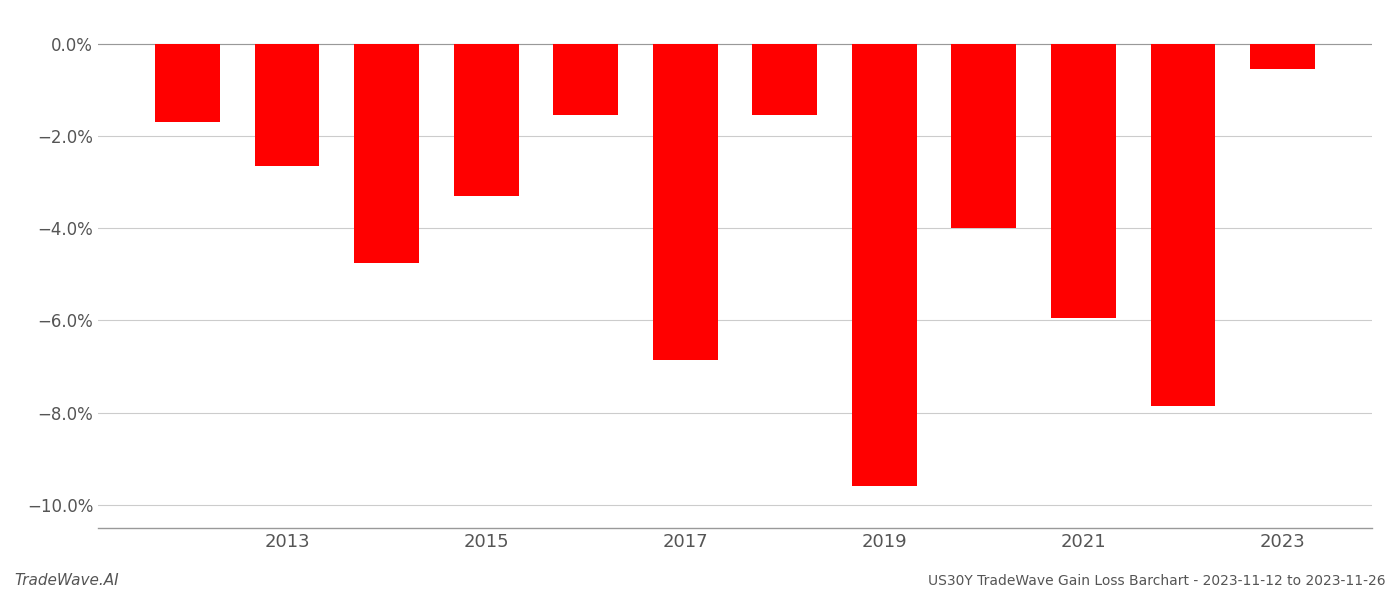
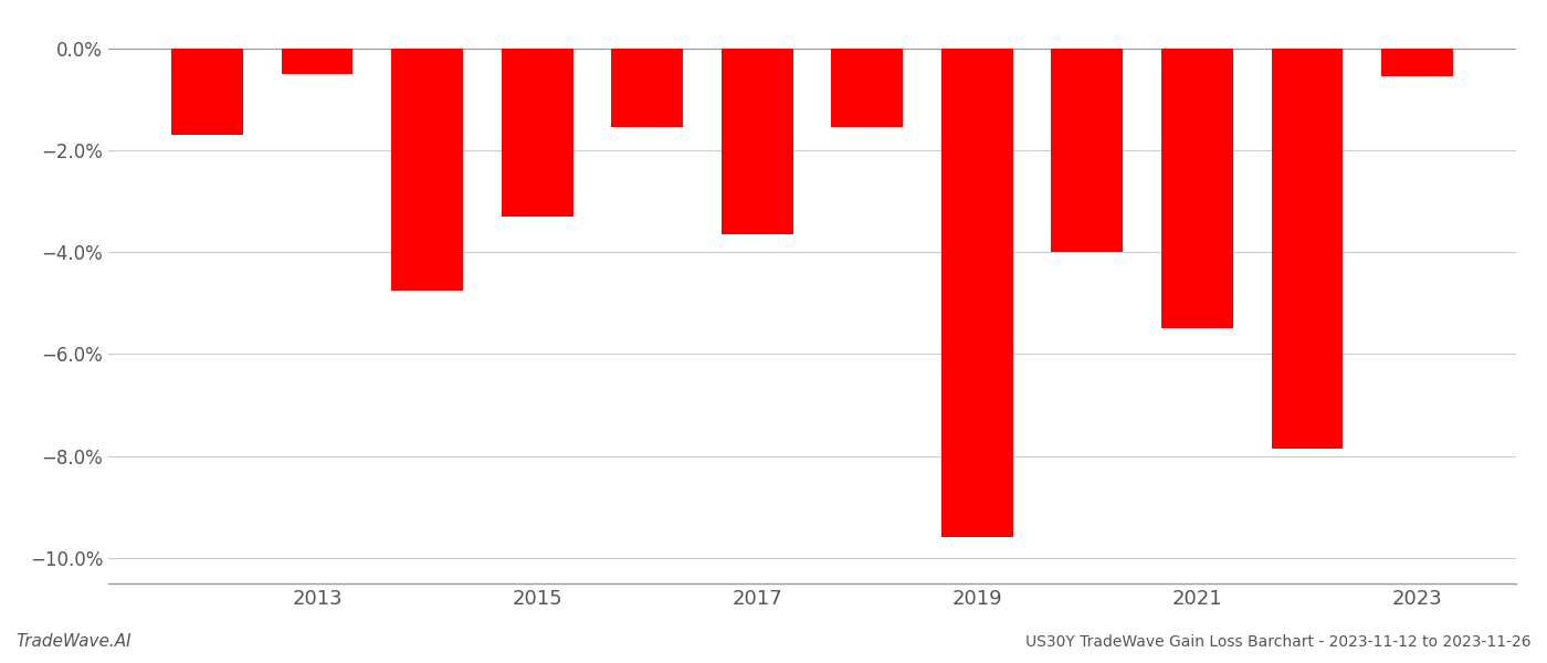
2013: -2.65% -> -0.50%
2017: -6.85% -> -3.65%
2021: -5.95% -> -5.50%
